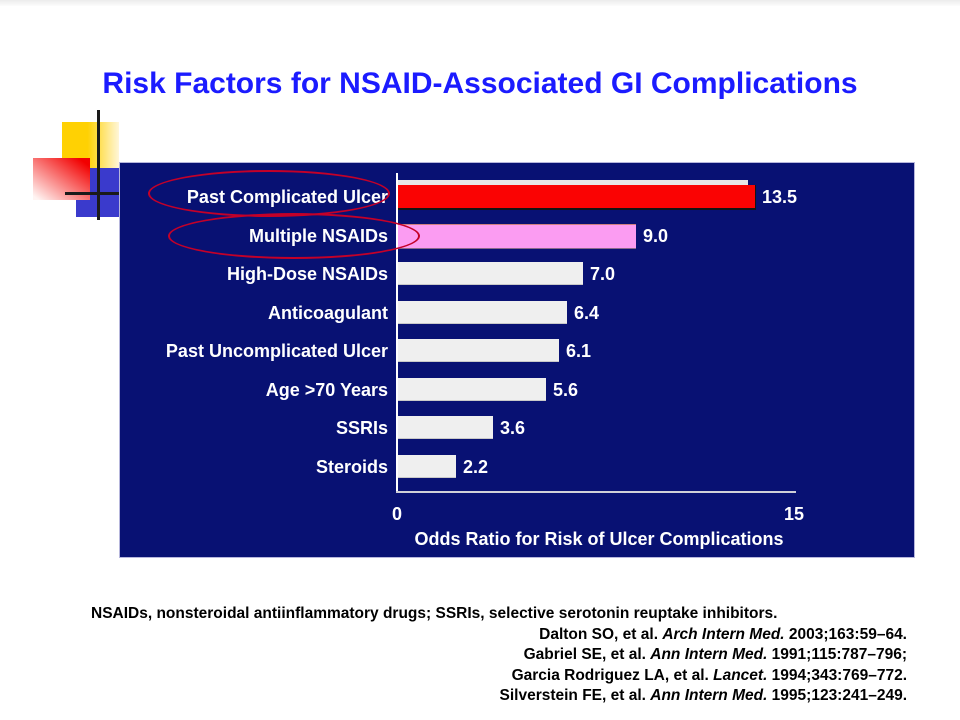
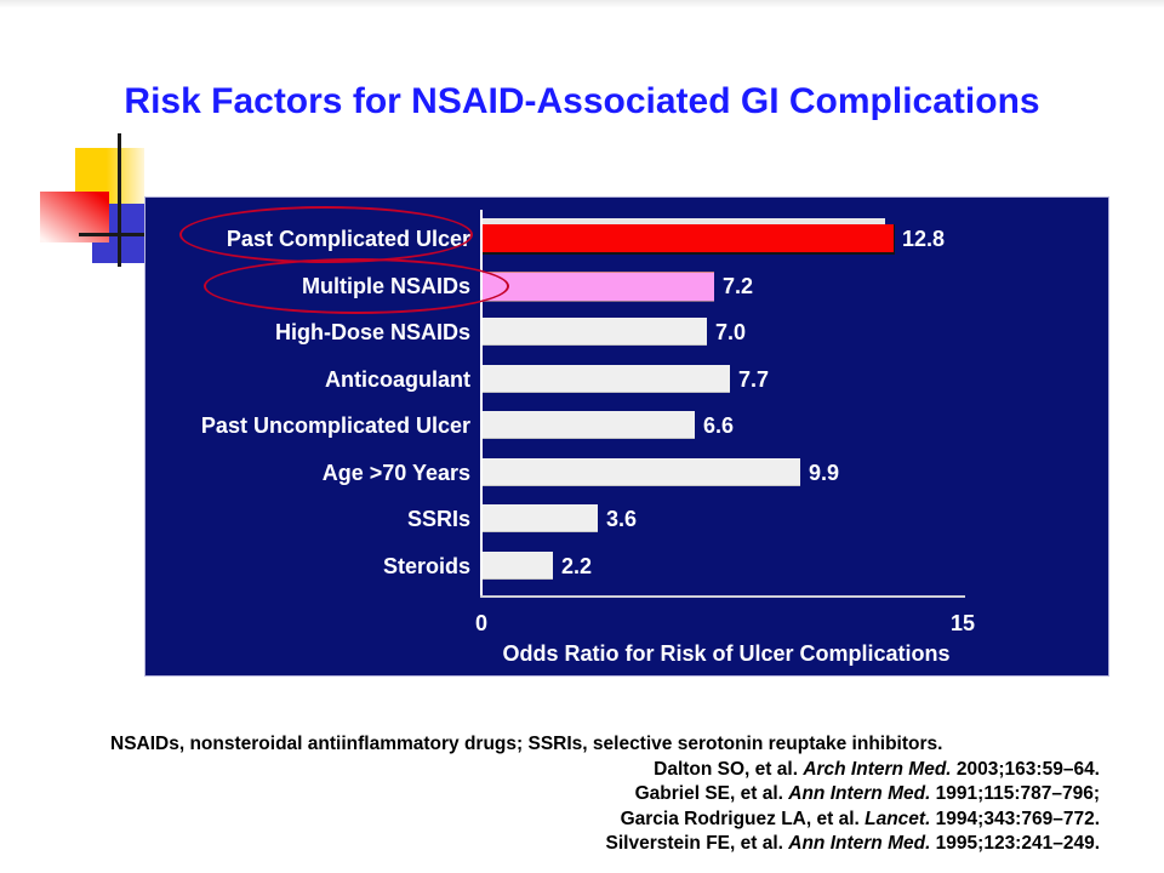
Past Complicated Ulcer: 13.5 -> 12.8
Multiple NSAIDs: 9.0 -> 7.2
Anticoagulant: 6.4 -> 7.7
Past Uncomplicated Ulcer: 6.1 -> 6.6
Age >70 Years: 5.6 -> 9.9
